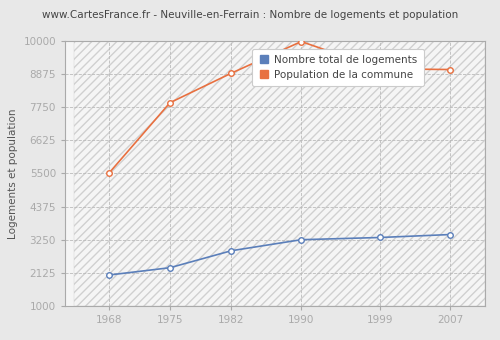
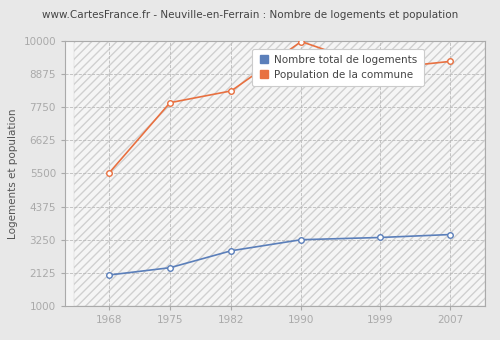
Population de la commune/1982: 8900 -> 8300
Population de la commune/2007: 9020 -> 9300
